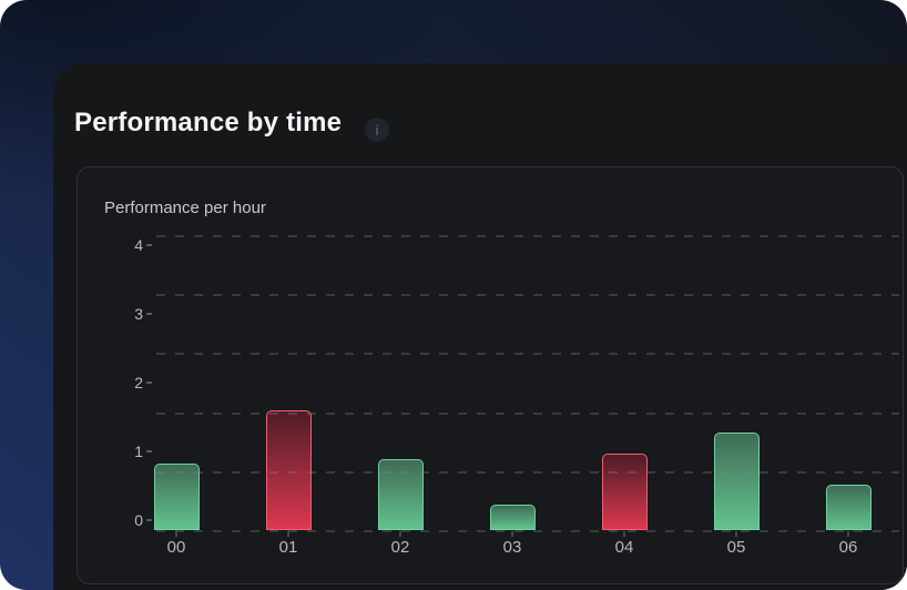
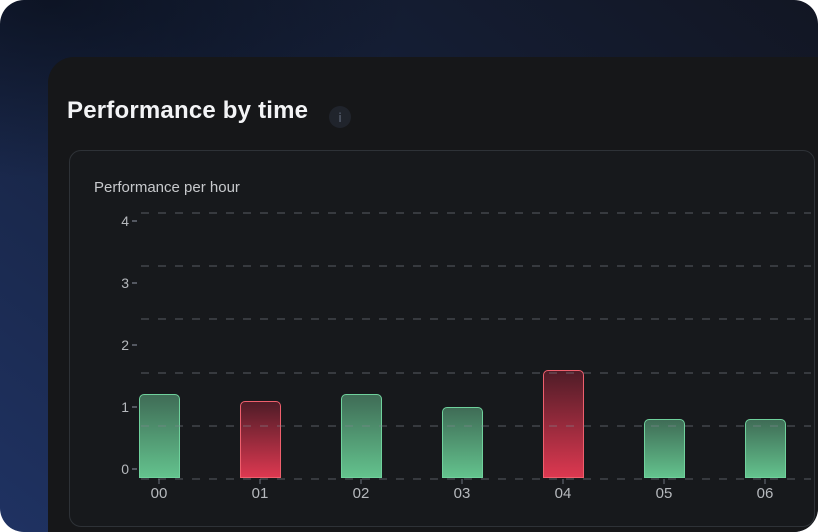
00: 0.8 -> 1.2
01: 1.6 -> 1.1
02: 0.9 -> 1.2
03: 0.2 -> 1.0
04: 1.0 -> 1.6
05: 1.3 -> 0.8
06: 0.5 -> 0.8
